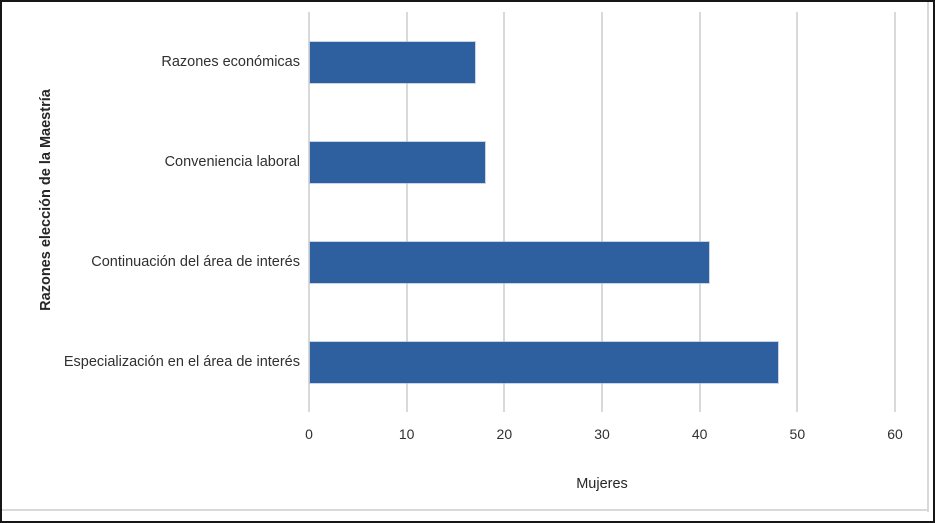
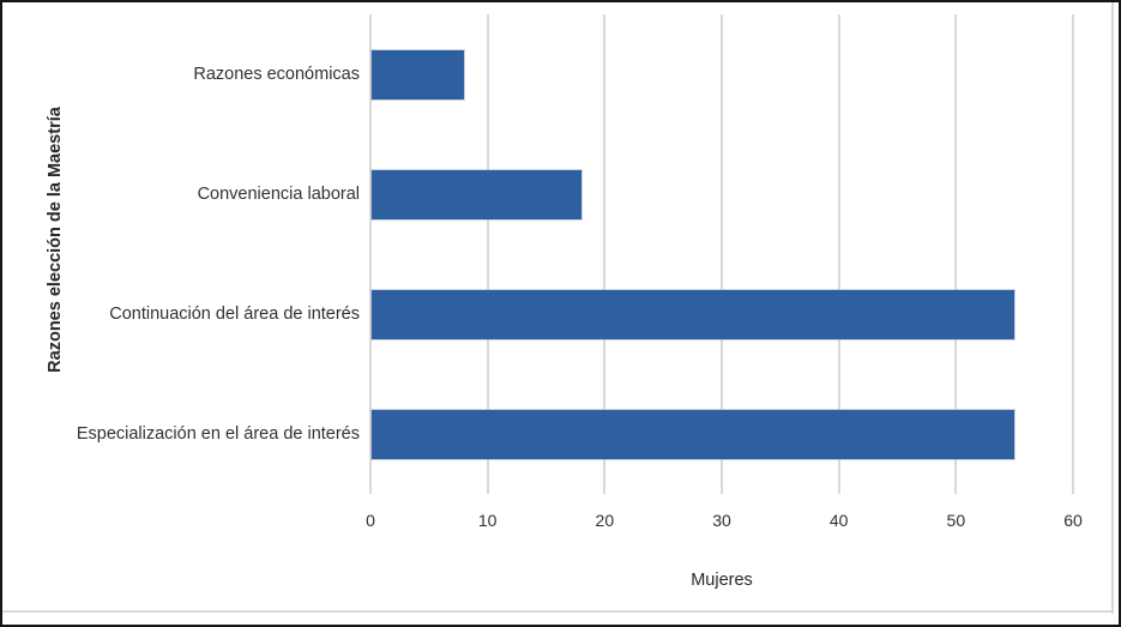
Razones económicas: 17 -> 8
Continuación del área de interés: 41 -> 55
Especialización en el área de interés: 48 -> 55
